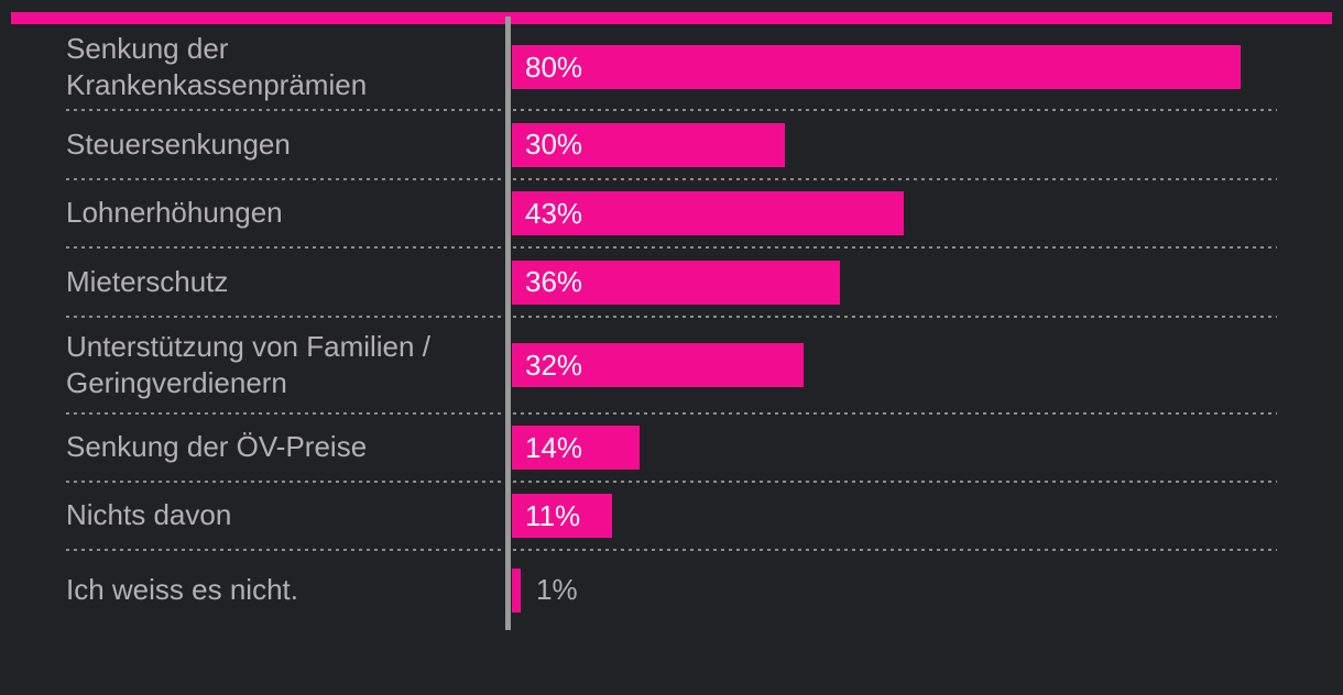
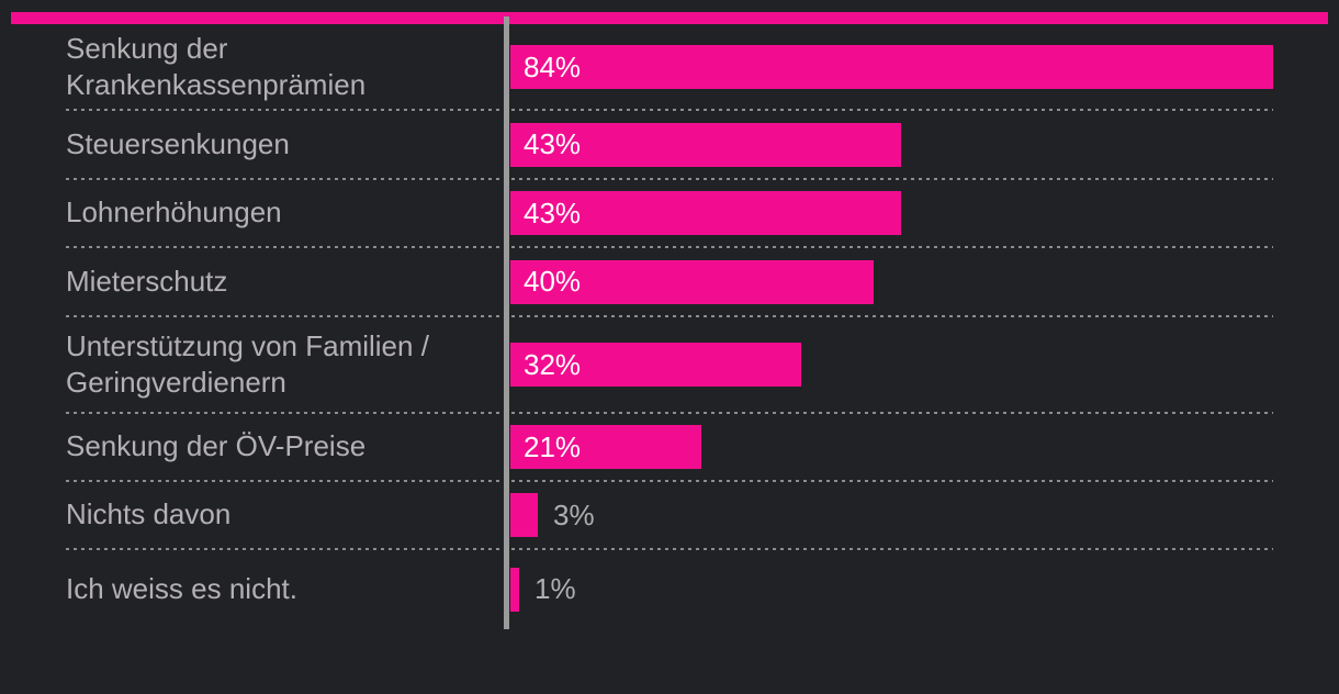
Senkung der Krankenkassenprämien: 80% -> 84%
Steuersenkungen: 30% -> 43%
Mieterschutz: 36% -> 40%
Senkung der ÖV-Preise: 14% -> 21%
Nichts davon: 11% -> 3%
